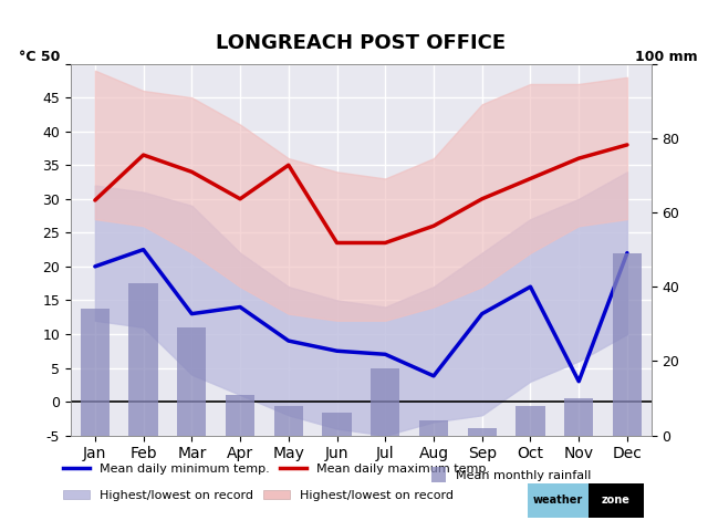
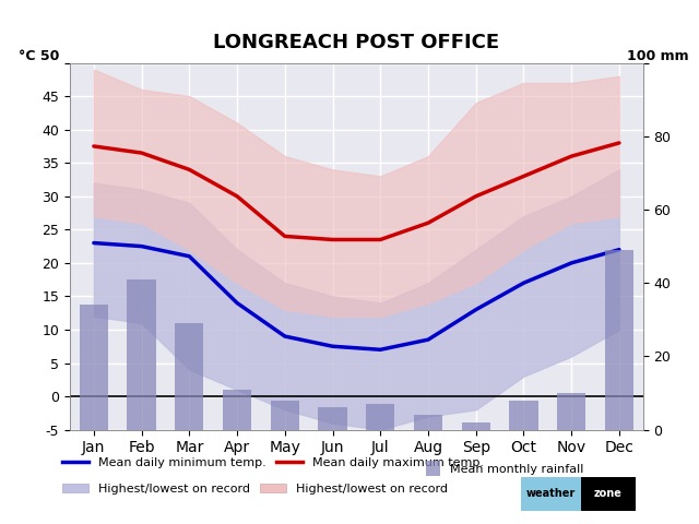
Mean daily minimum temp./Jan: 20.0 -> 23.0
Mean daily maximum temp./Jan: 29.8 -> 37.5
Mean daily minimum temp./Mar: 13.0 -> 21.0
Mean daily maximum temp./May: 35.0 -> 24.0
Mean monthly rainfall/Jul: 18 -> 7
Mean daily minimum temp./Aug: 3.8 -> 8.5
Mean daily minimum temp./Nov: 3.0 -> 20.0
